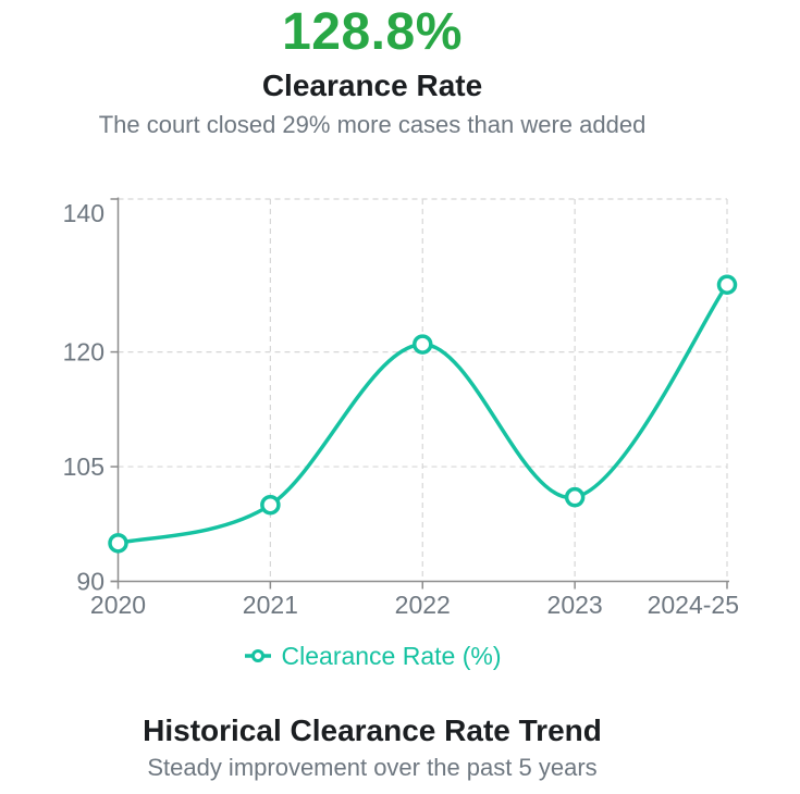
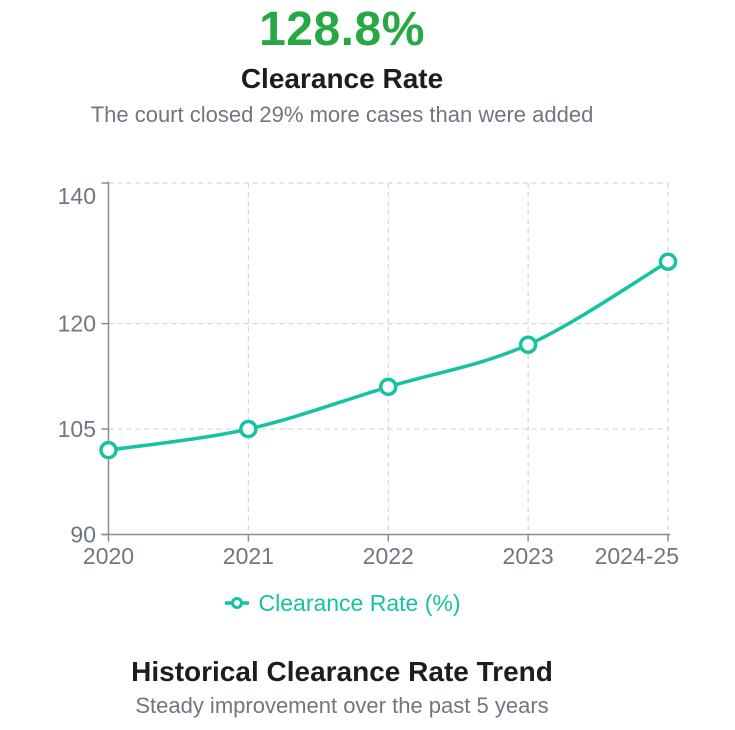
2020: 95 -> 102
2021: 100 -> 105
2022: 121 -> 111
2023: 101 -> 117
